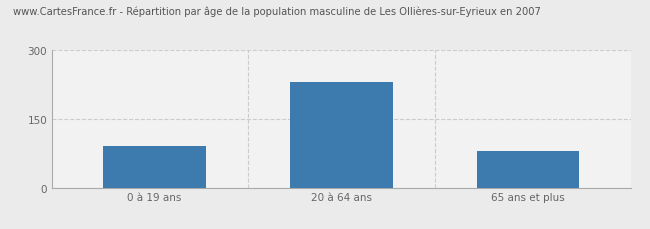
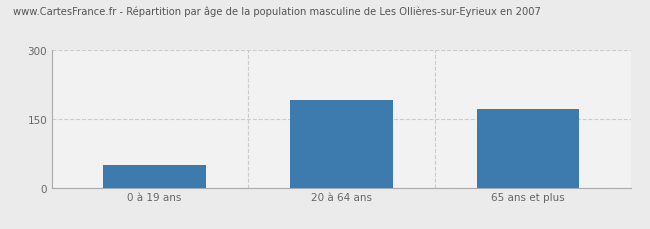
0 à 19 ans: 90 -> 50
20 à 64 ans: 230 -> 190
65 ans et plus: 80 -> 170
